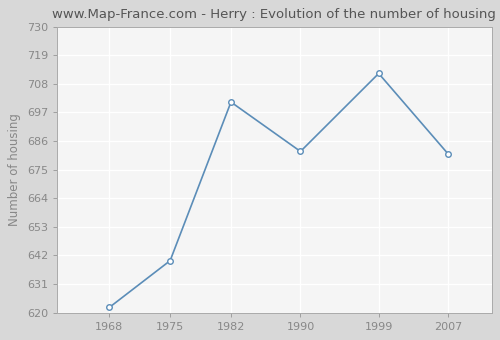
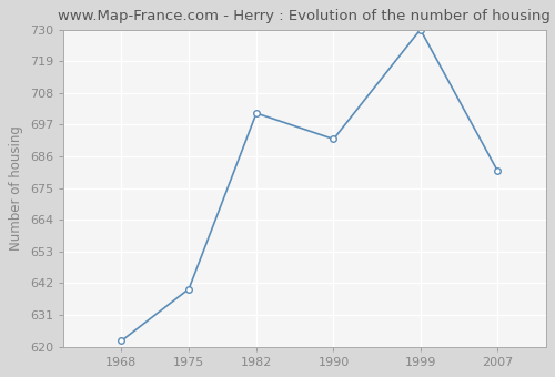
1990: 682 -> 692
1999: 712 -> 730
